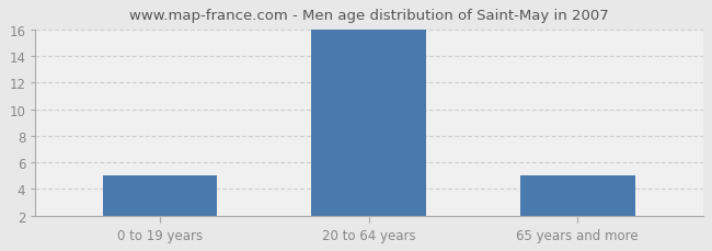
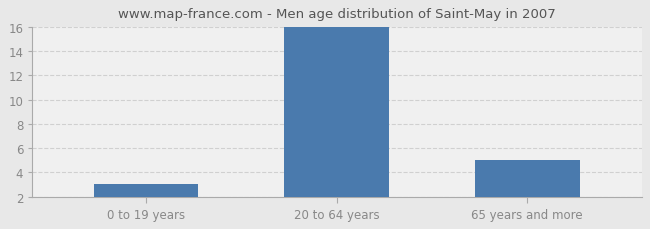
0 to 19 years: 5 -> 3
